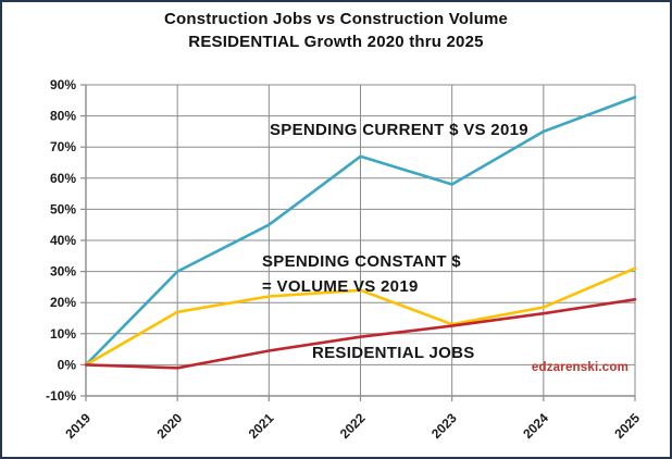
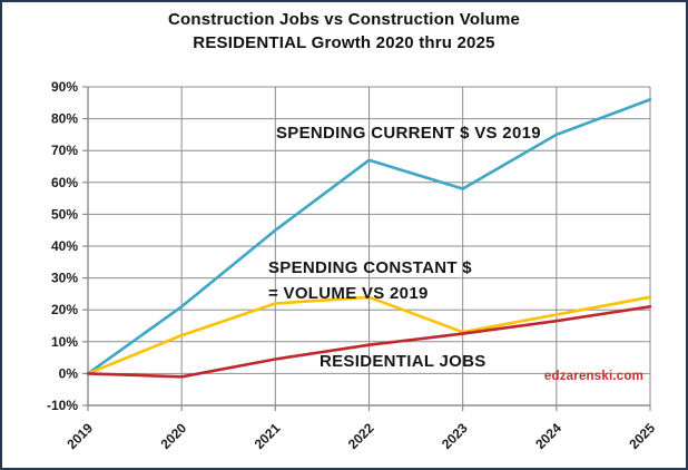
SPENDING CURRENT $ VS 2019/2020: 30% -> 21%
SPENDING CONSTANT $ = VOLUME VS 2019/2020: 17% -> 12%
SPENDING CONSTANT $ = VOLUME VS 2019/2025: 31% -> 24%
